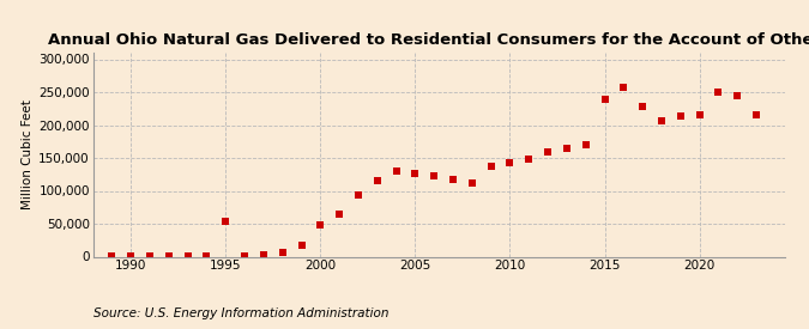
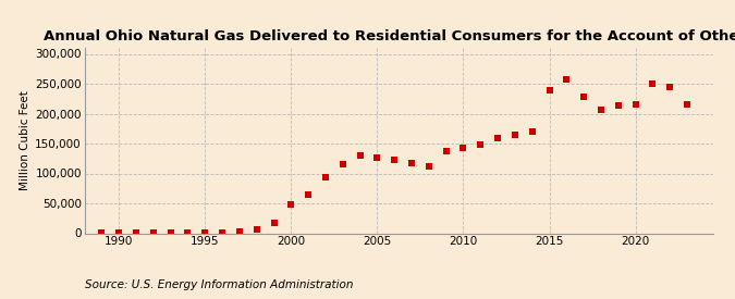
1995: 54,000 -> 0
